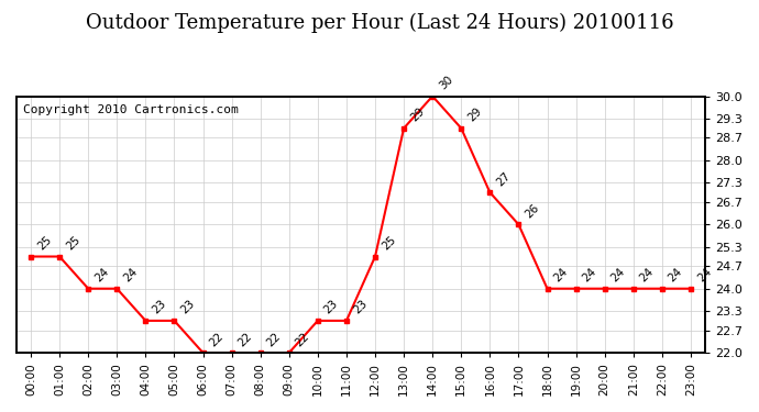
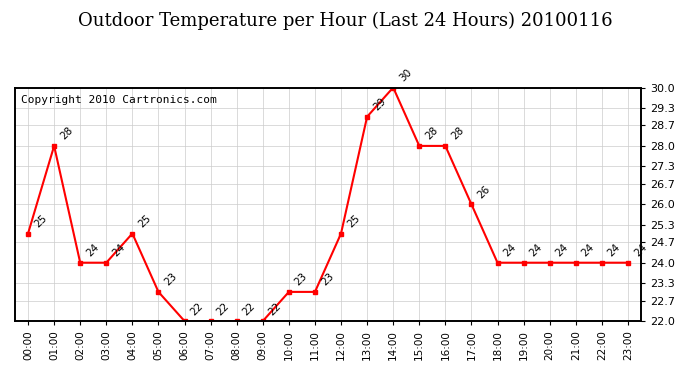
01:00: 25 -> 28
04:00: 23 -> 25
15:00: 29 -> 28
16:00: 27 -> 28
